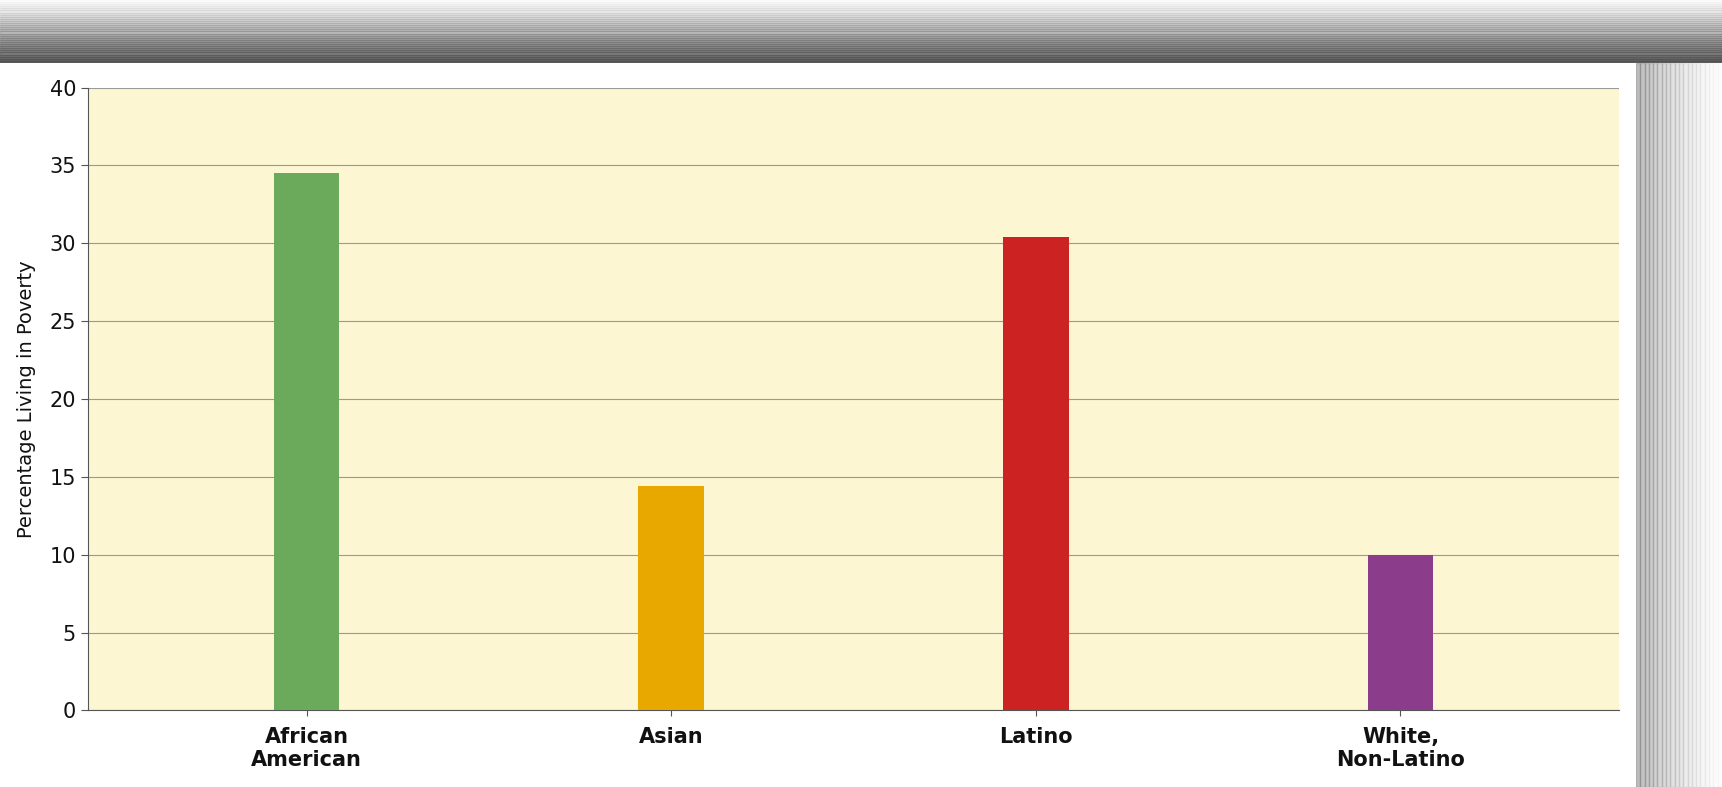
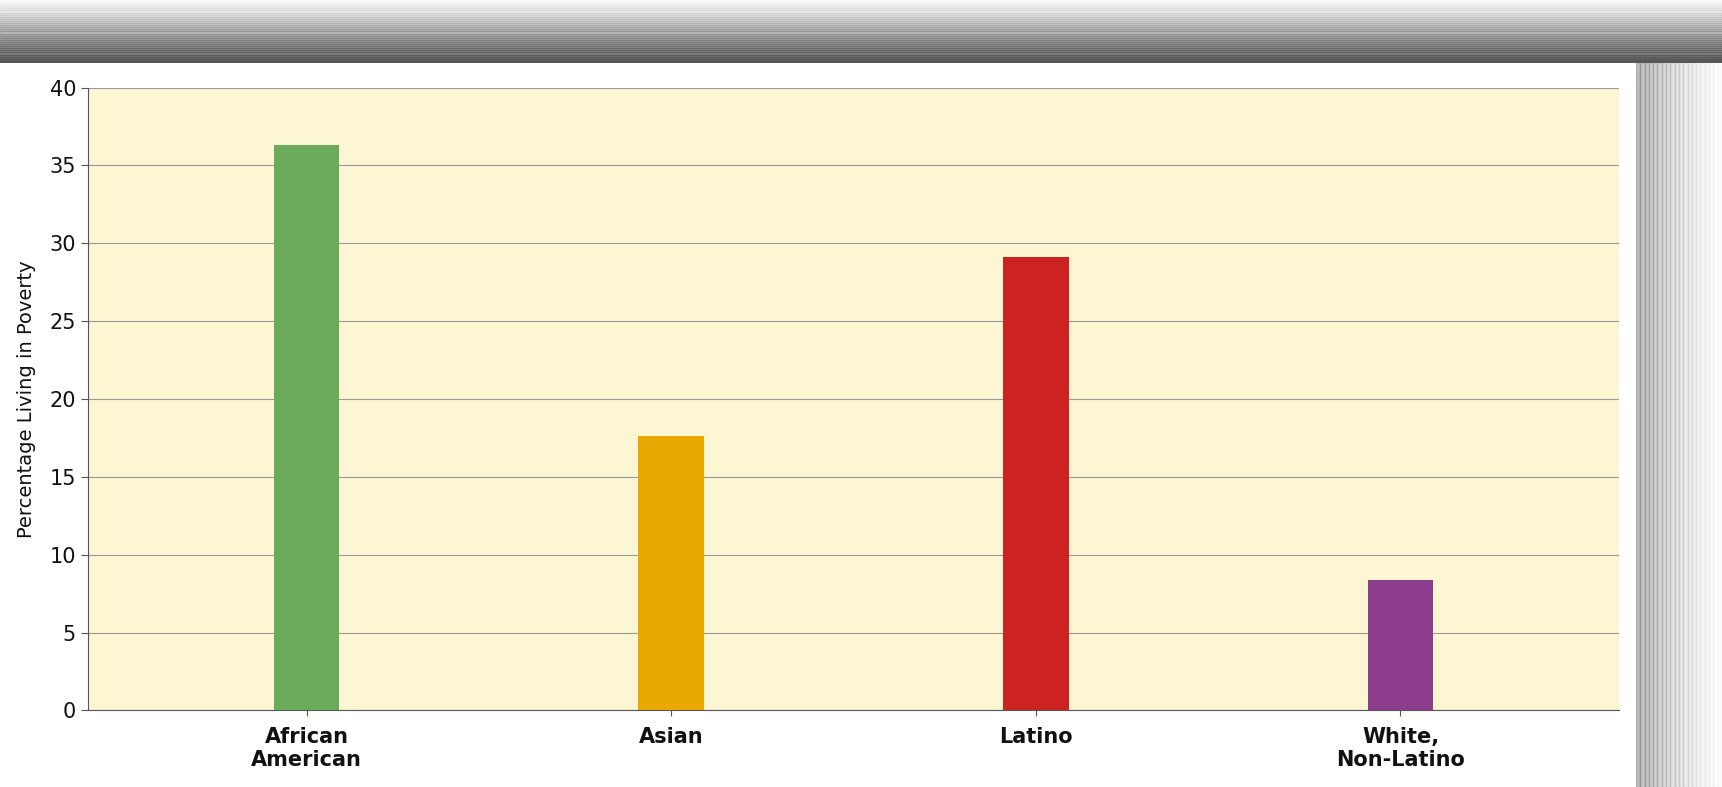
African American: 34.5 -> 36.3
Asian: 14.4 -> 17.6
Latino: 30.4 -> 29.1
White, Non-Latino: 10.0 -> 8.4
